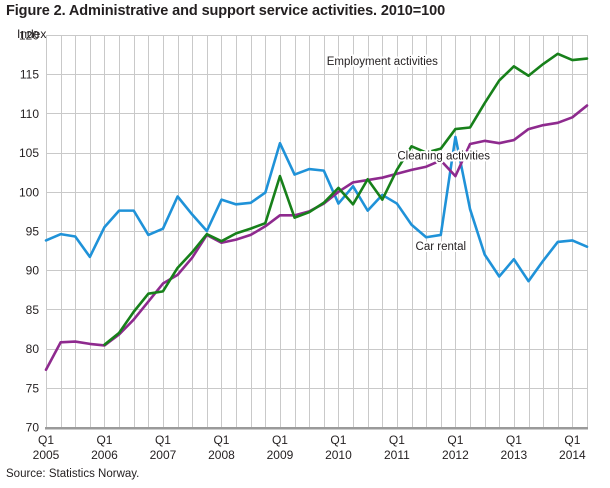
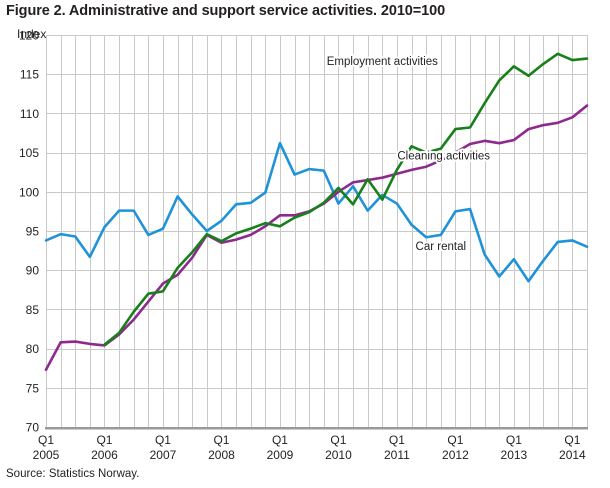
Car rental/2008Q1: 99 -> 96
Employment activities/2009Q1: 102 -> 96
Car rental/2012Q1: 107 -> 98
Cleaning activities/2012Q1: 102 -> 105
